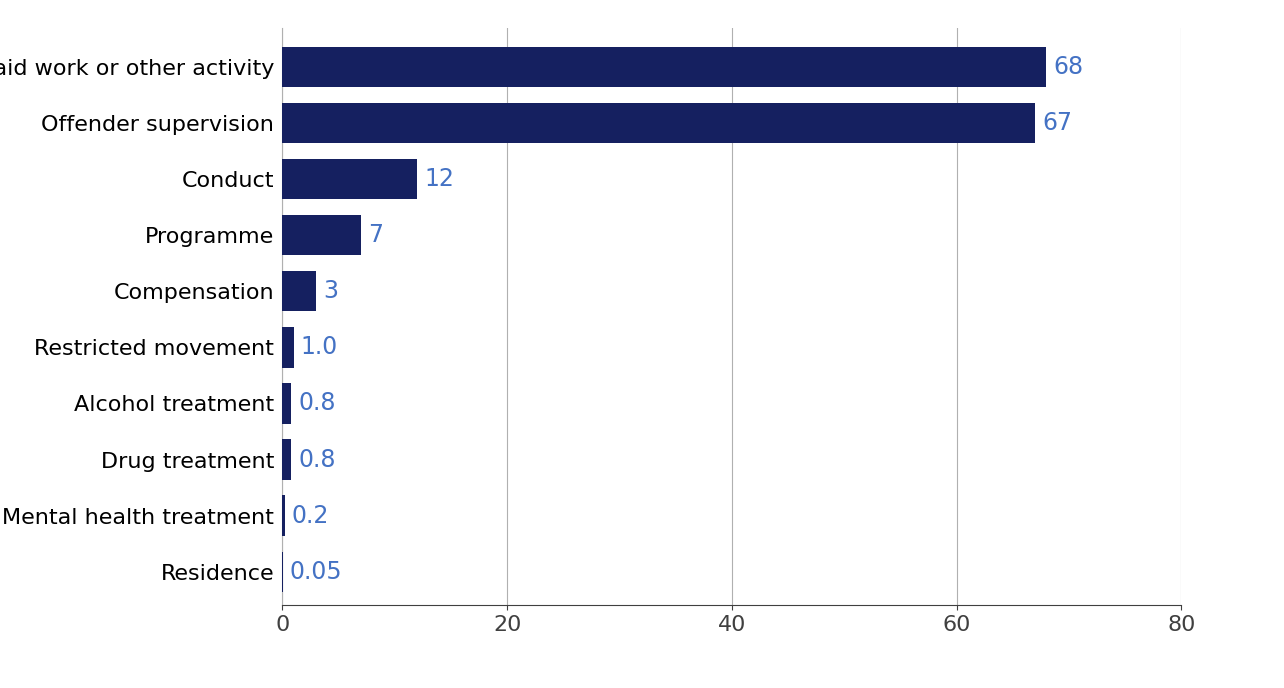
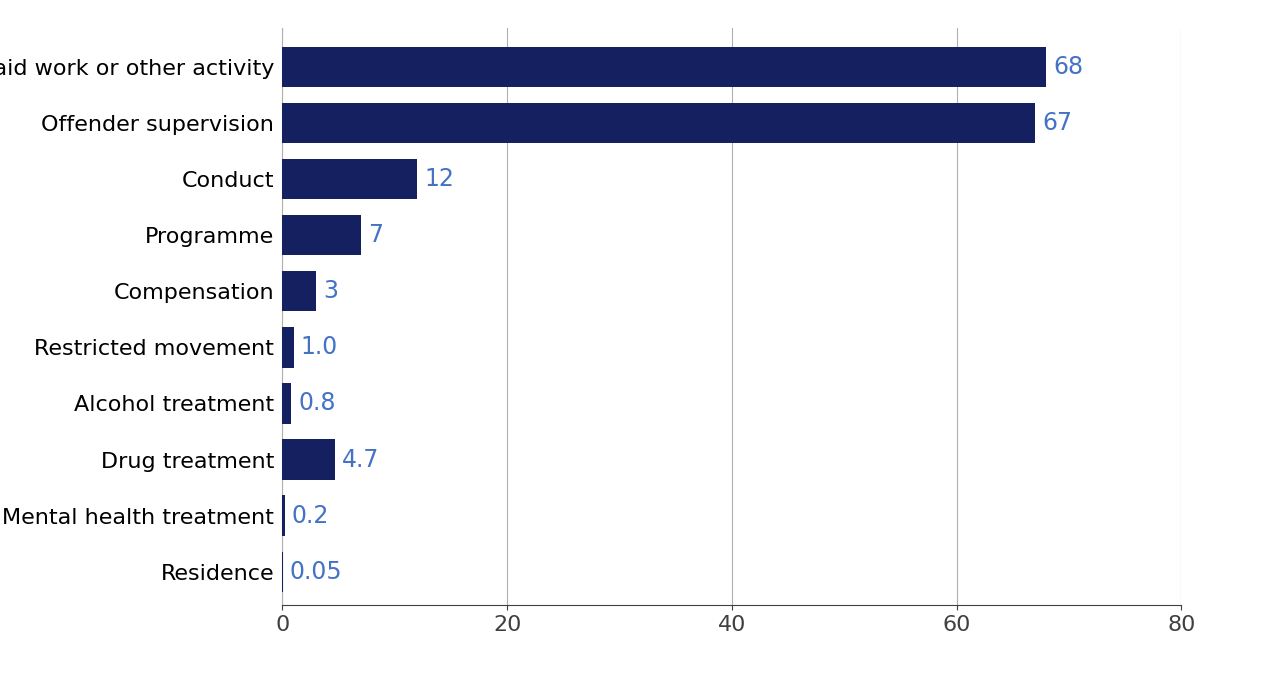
Drug treatment: 0.8 -> 4.7
